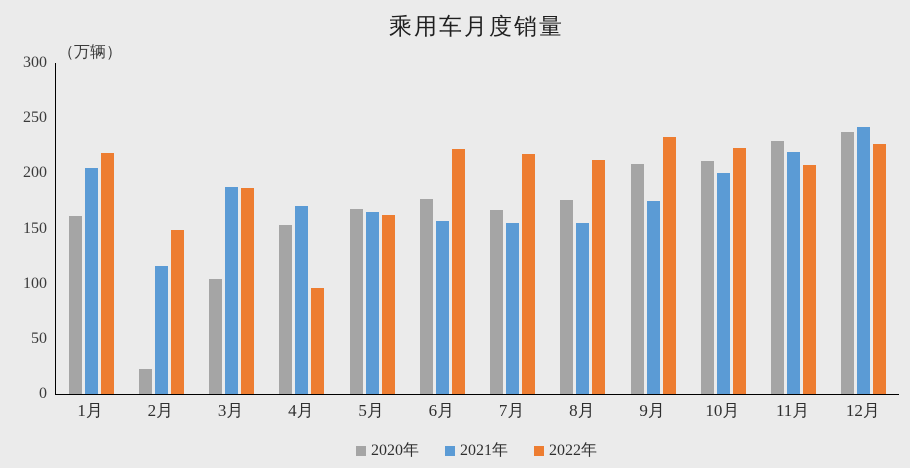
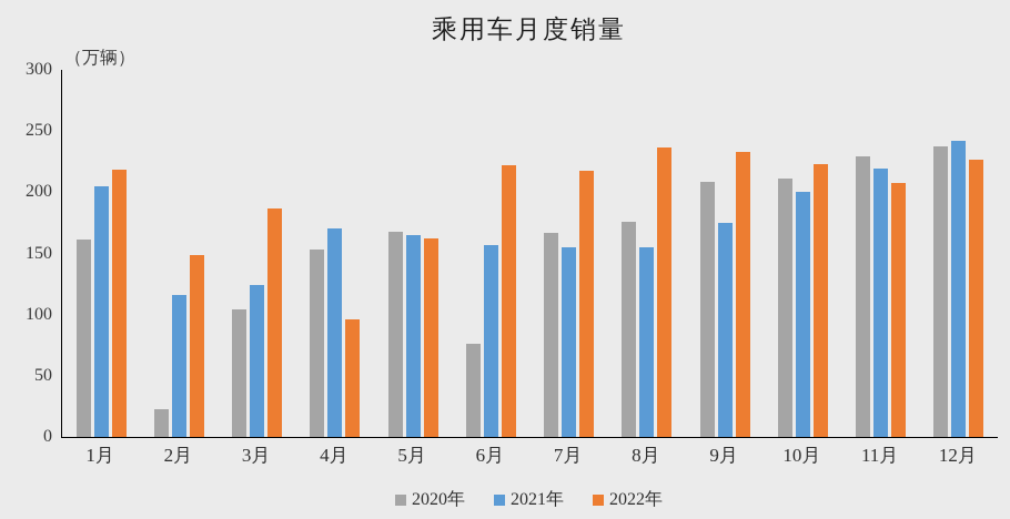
2021年/3月: 187 -> 124
2020年/6月: 176 -> 76
2022年/8月: 212 -> 237
